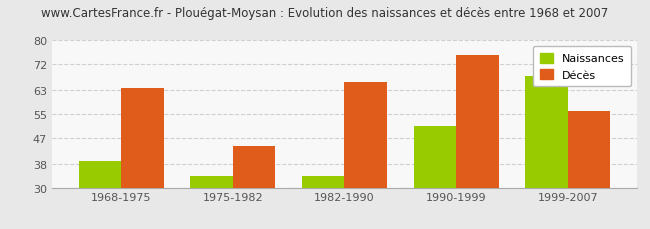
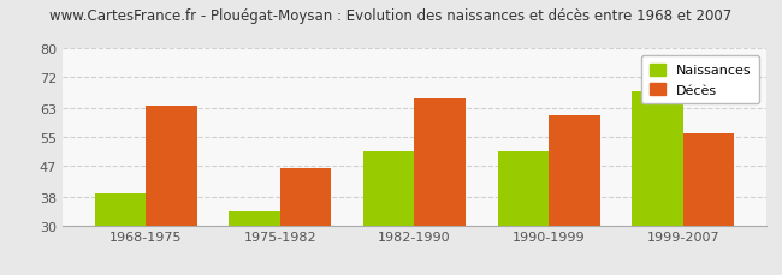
Décès/1975-1982: 44 -> 46
Naissances/1982-1990: 34 -> 51
Décès/1990-1999: 75 -> 61
